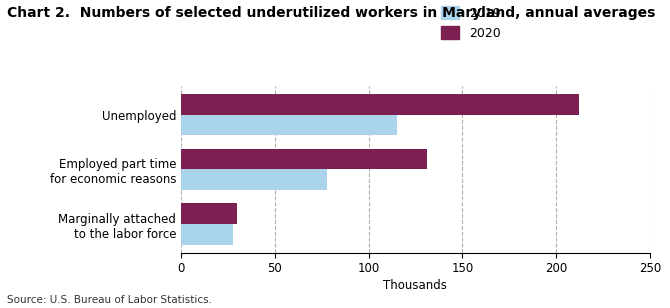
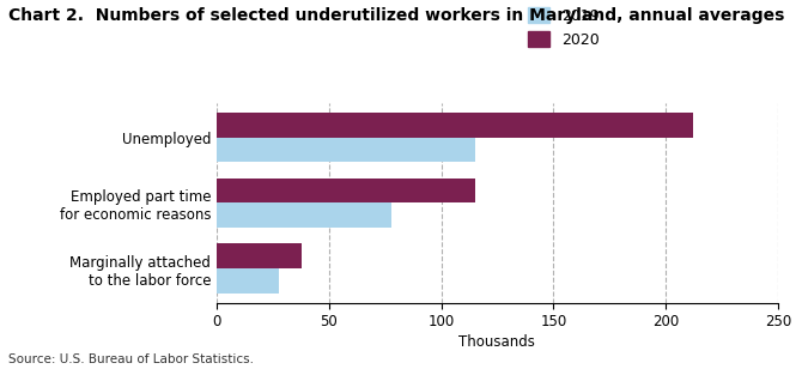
2020/Employed part time for economic reasons: 131 -> 115
2020/Marginally attached to the labor force: 30 -> 38
